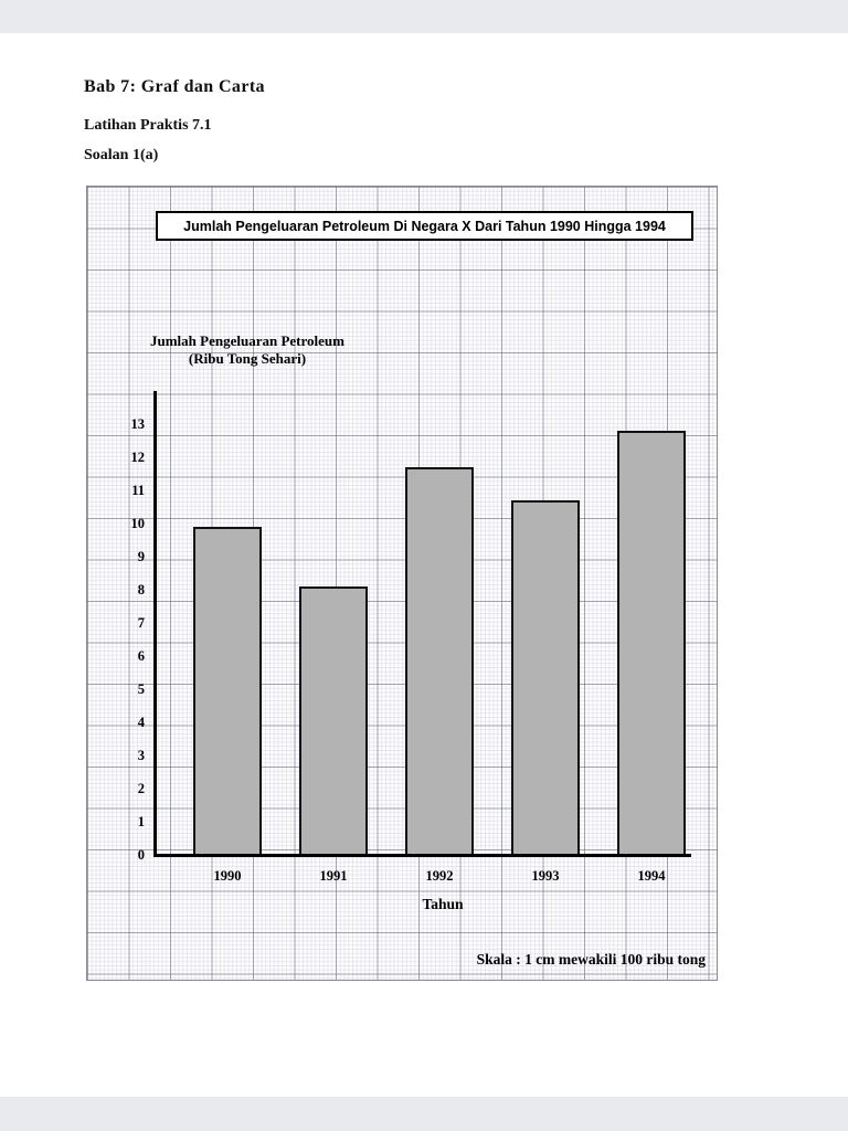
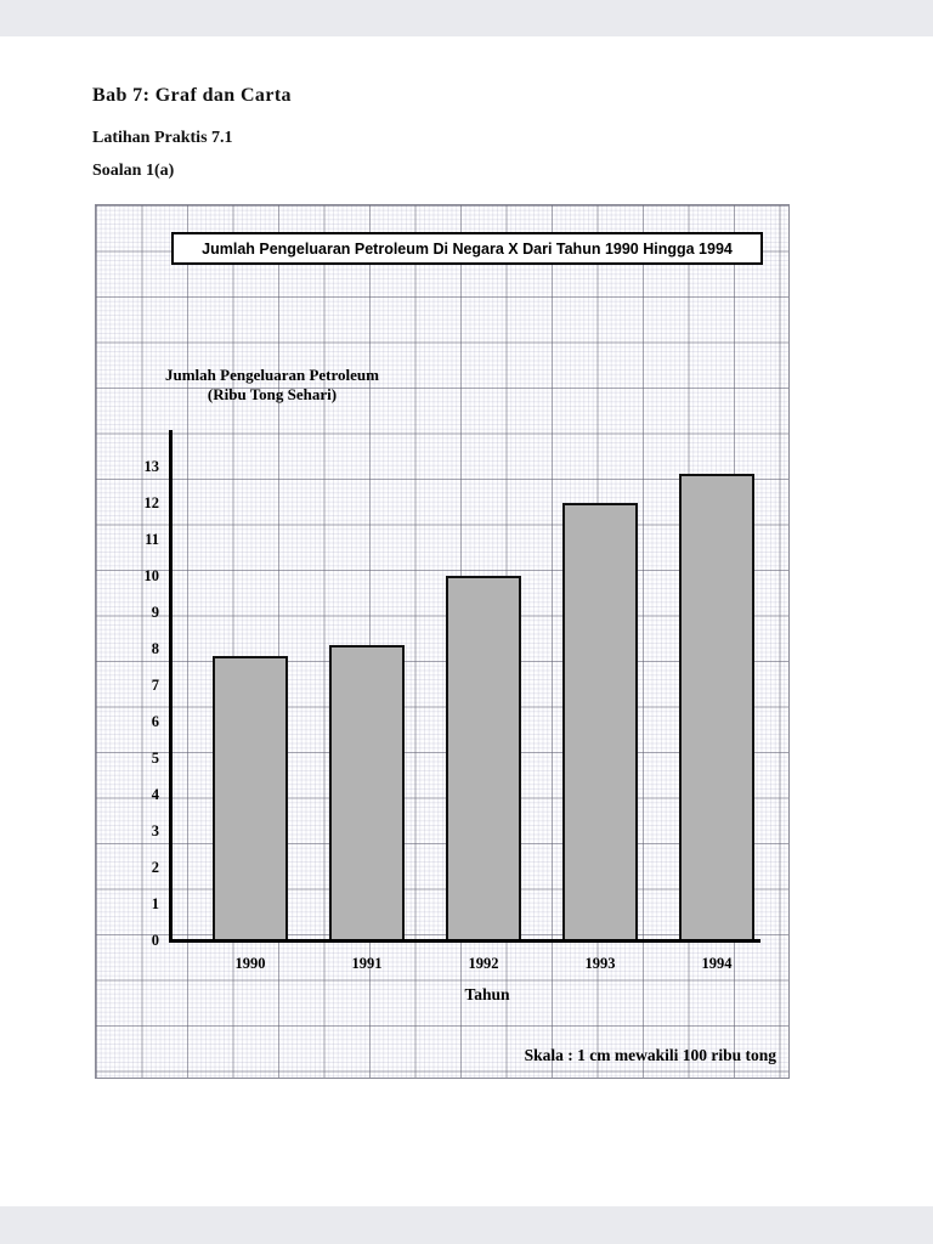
1990: 9.9 -> 7.8
1992: 11.7 -> 10.0
1993: 10.7 -> 12.0
